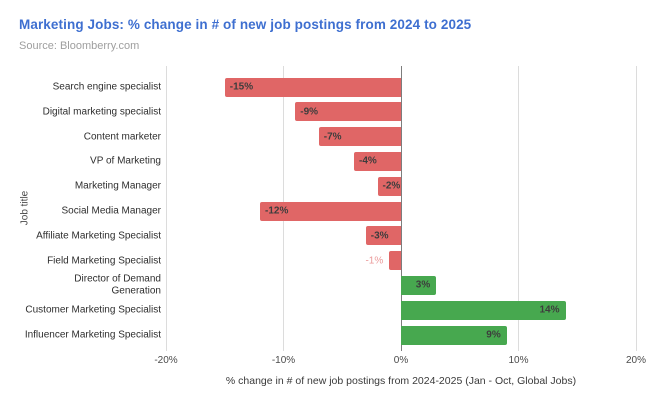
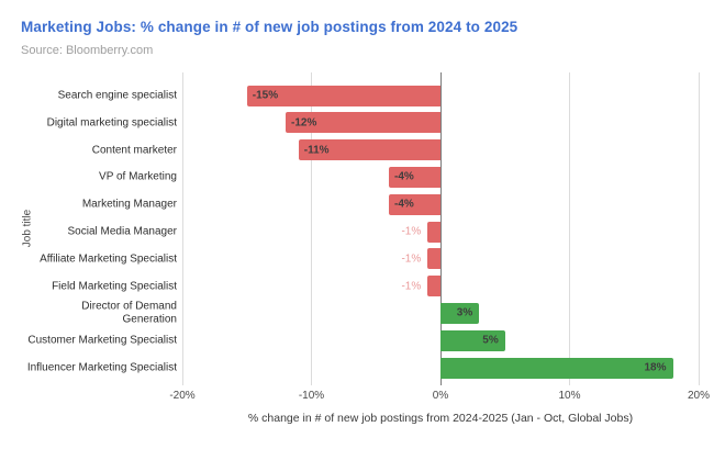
Digital marketing specialist: -9% -> -12%
Content marketer: -7% -> -11%
Marketing Manager: -2% -> -4%
Social Media Manager: -12% -> -1%
Affiliate Marketing Specialist: -3% -> -1%
Customer Marketing Specialist: 14% -> 5%
Influencer Marketing Specialist: 9% -> 18%
